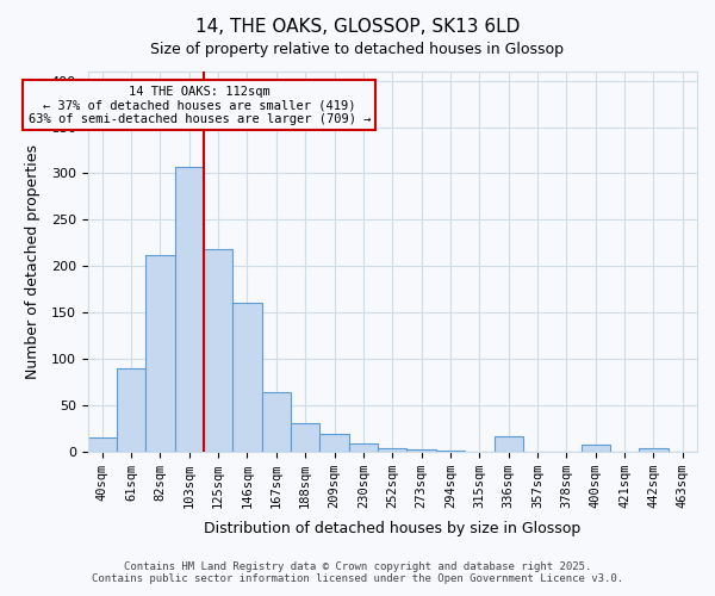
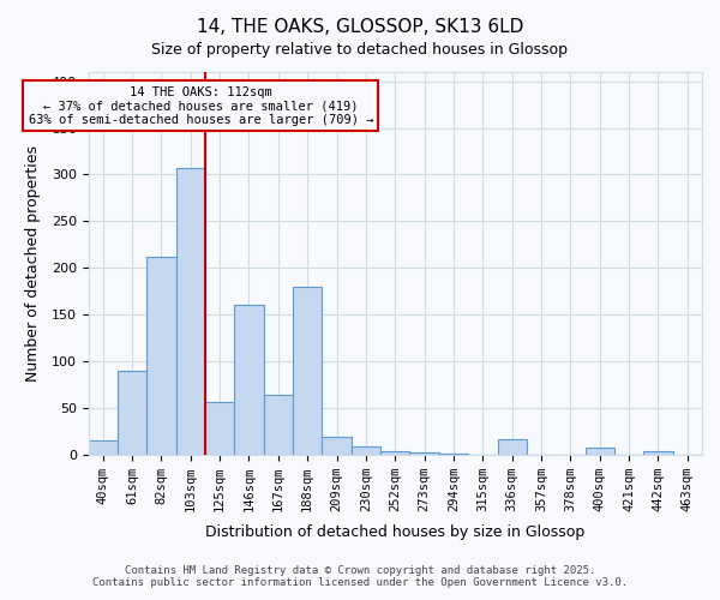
125sqm: 218 -> 56
188sqm: 30 -> 180
